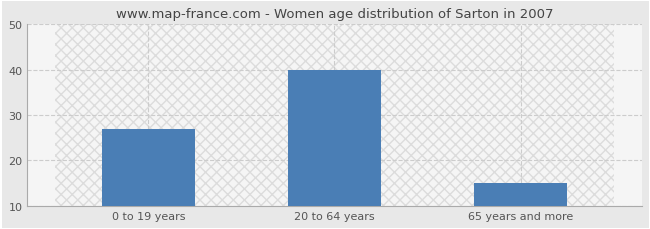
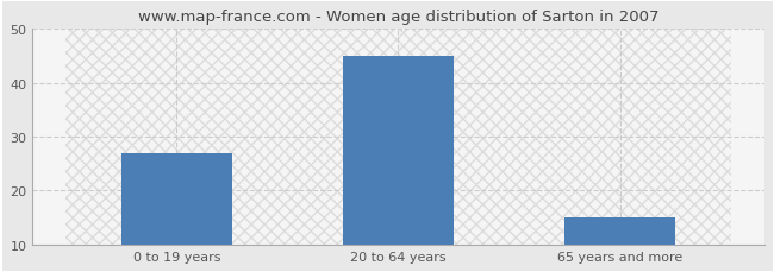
20 to 64 years: 40 -> 45
